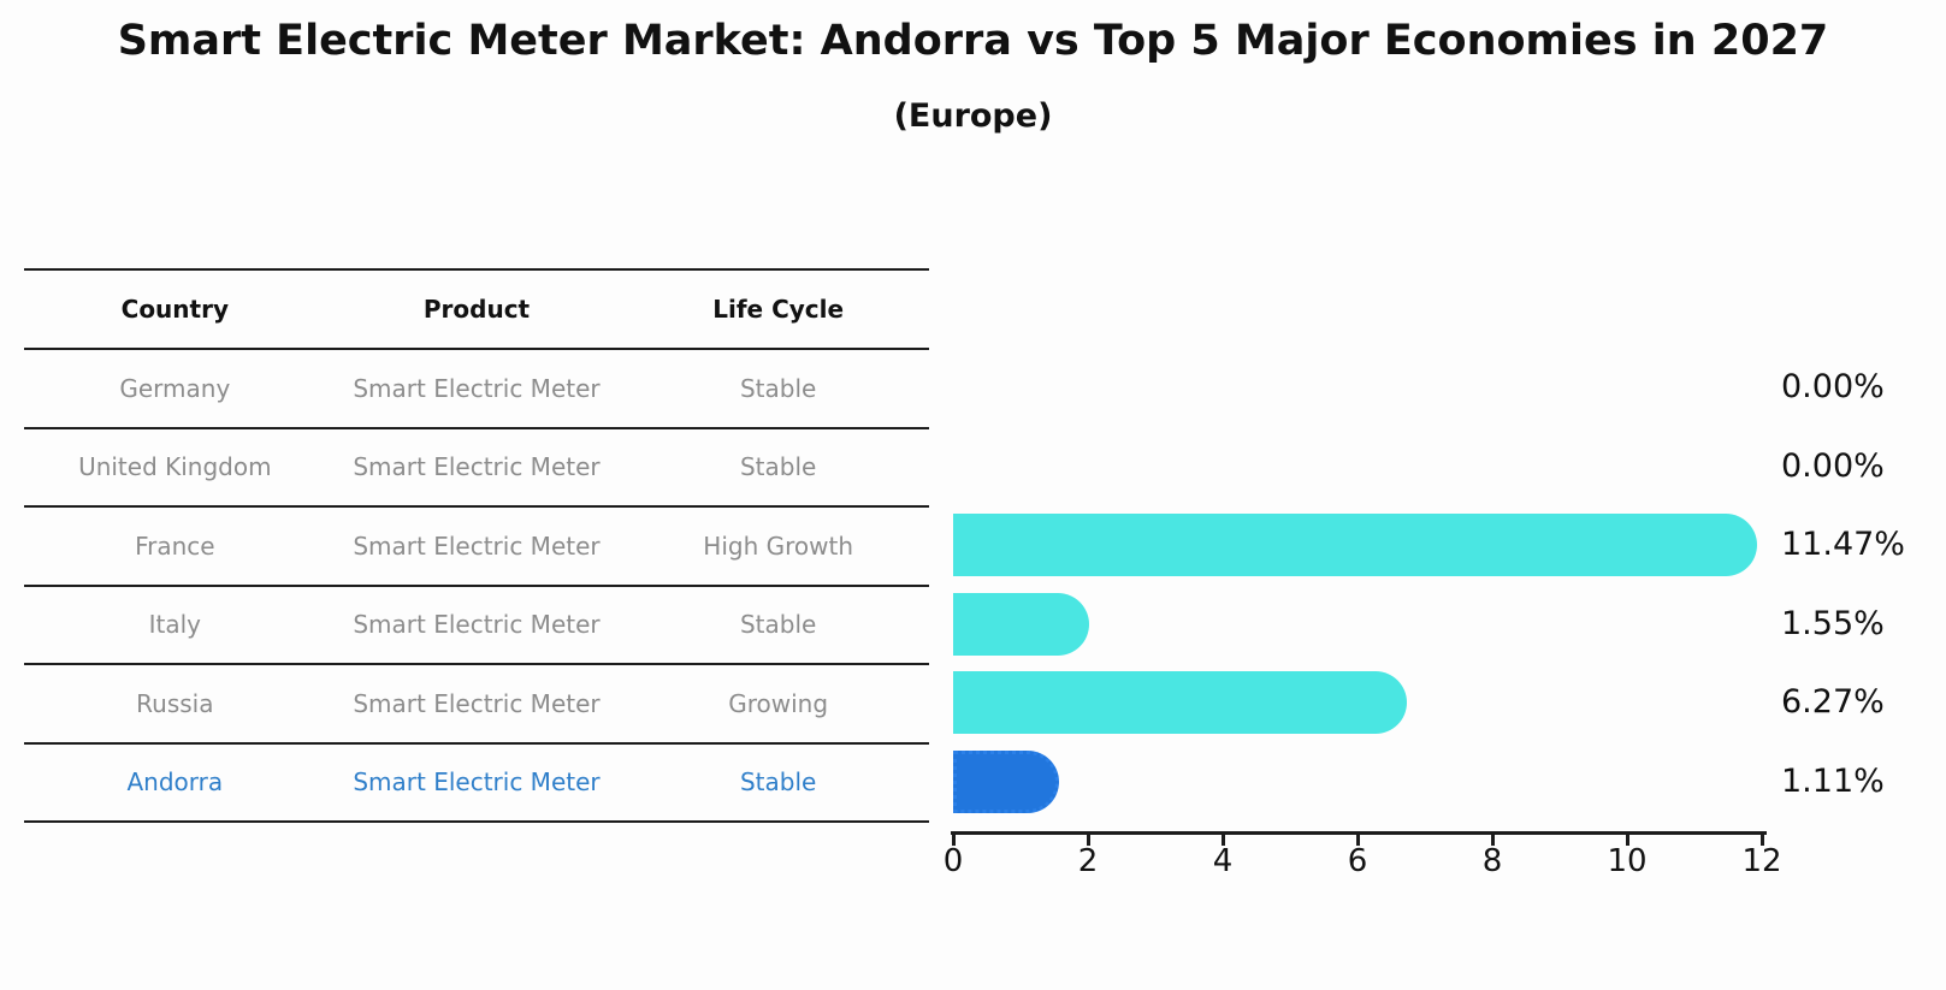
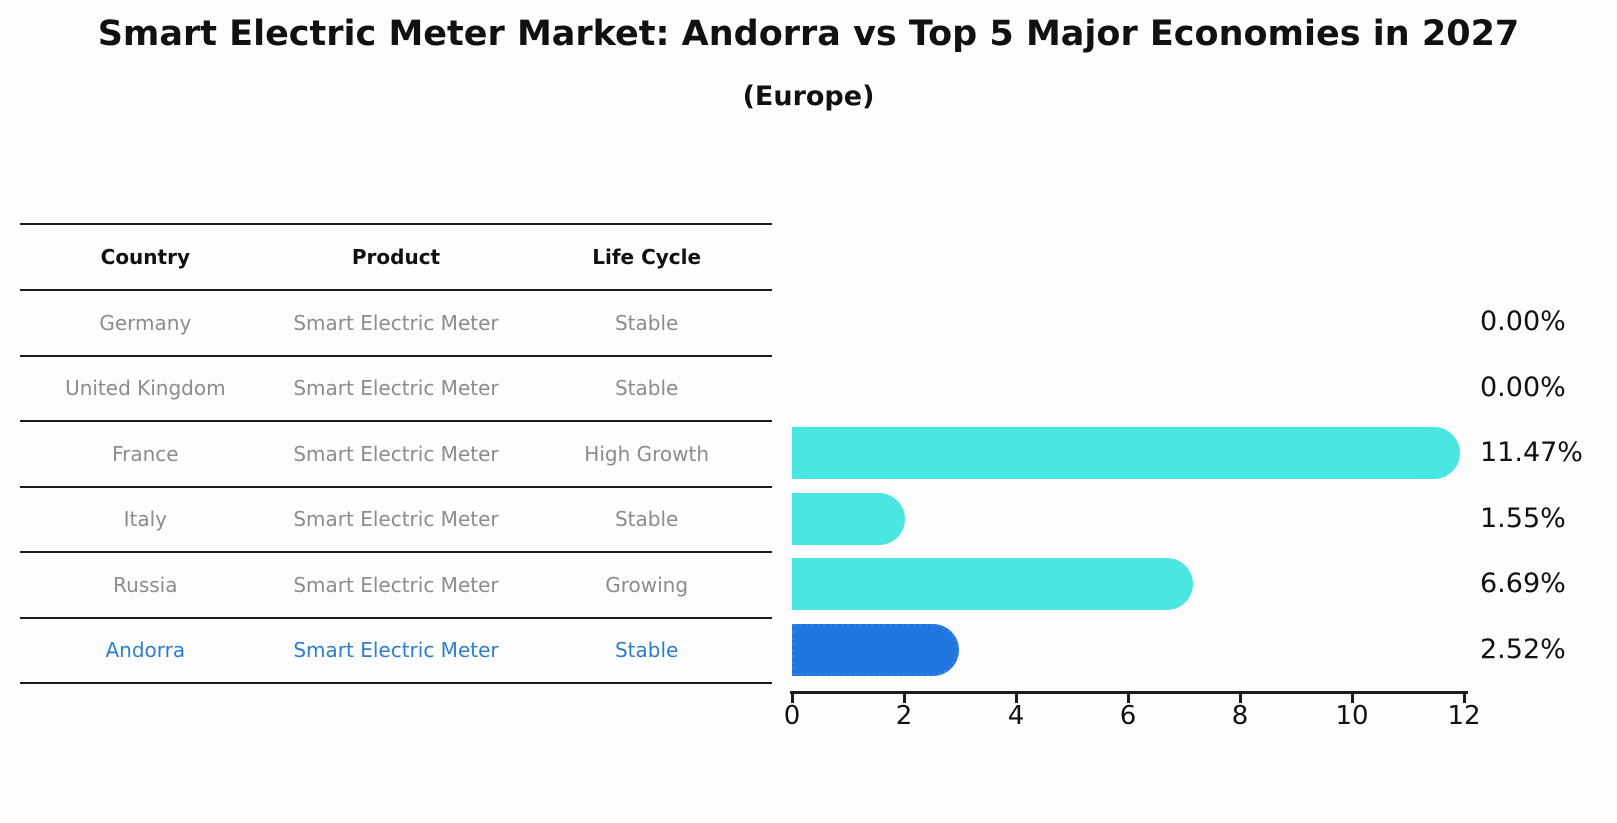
Russia: 6.27% -> 6.69%
Andorra: 1.11% -> 2.52%
